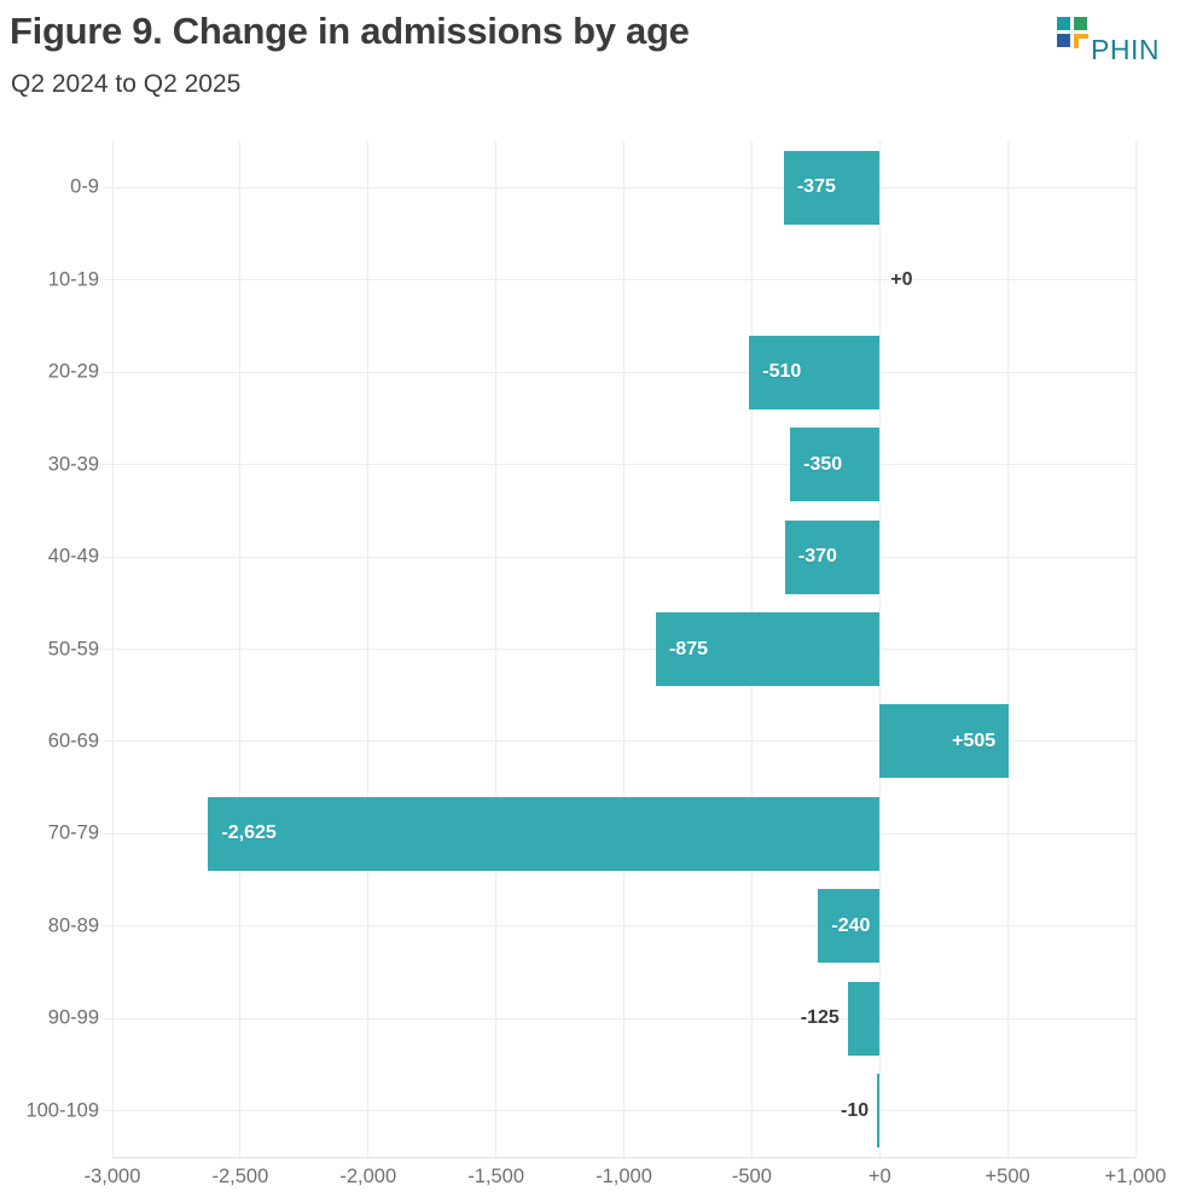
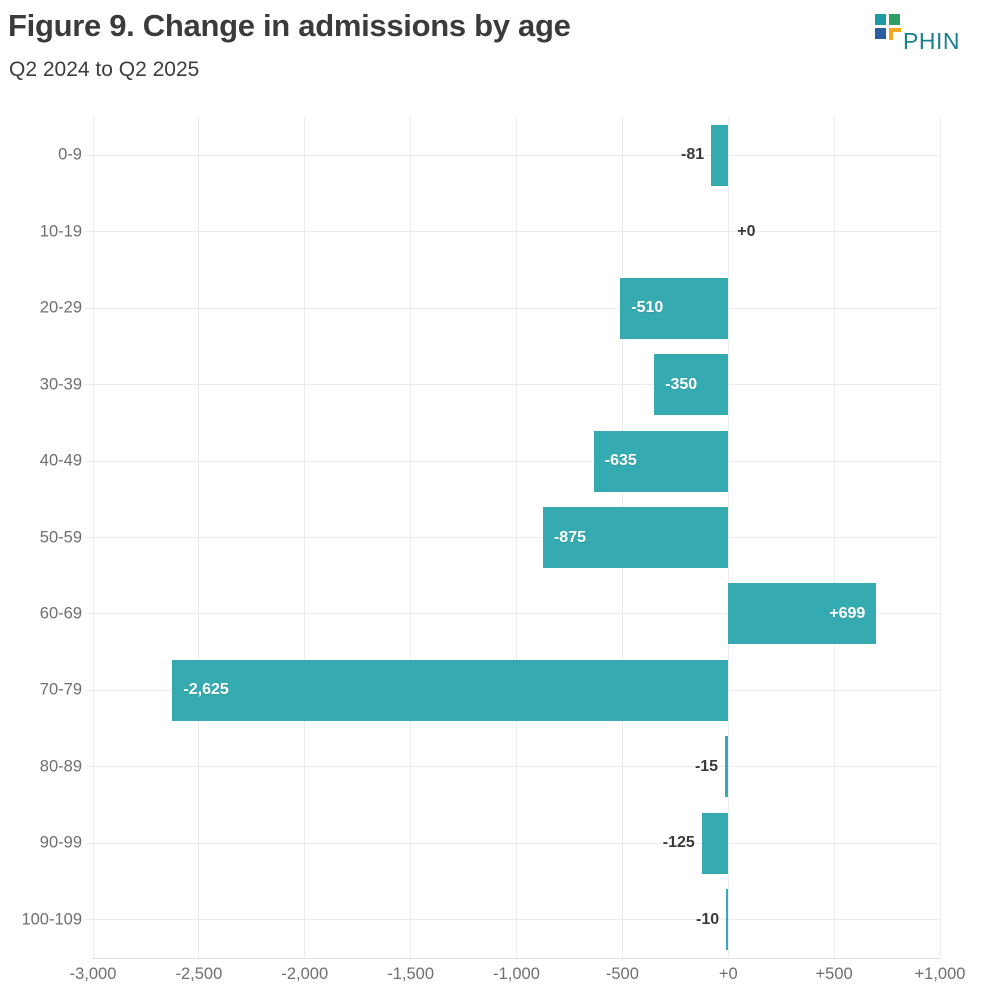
0-9: -375 -> -81
40-49: -370 -> -635
60-69: +505 -> +699
80-89: -240 -> -15
